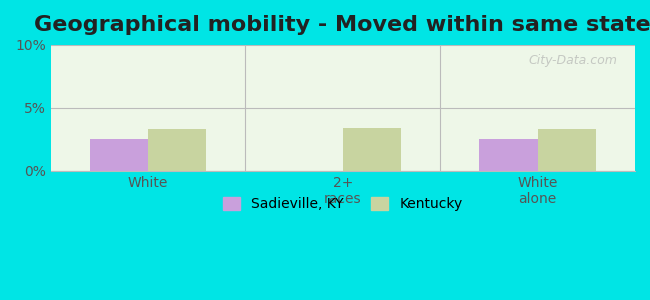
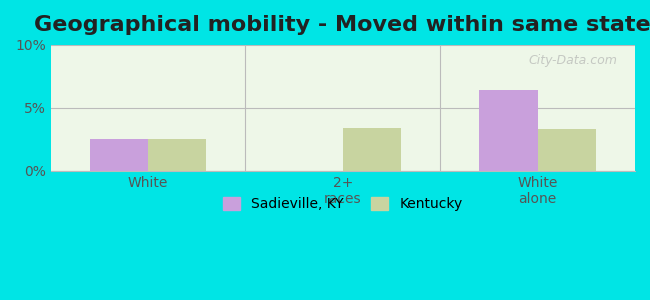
Kentucky/White: 3.3% -> 2.5%
Sadieville, KY/White alone: 2.5% -> 6.4%
